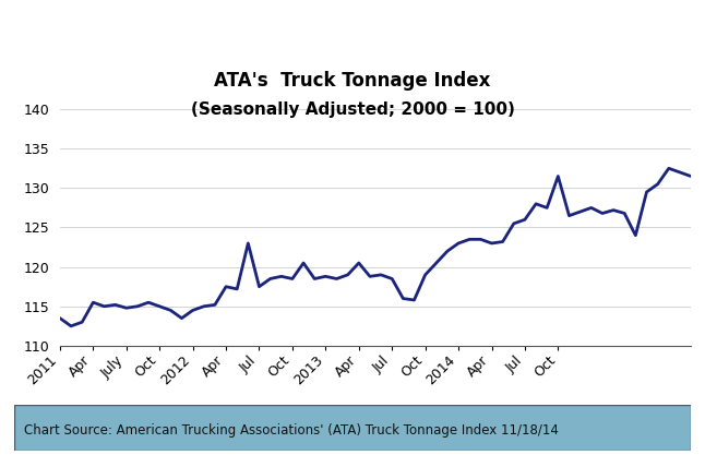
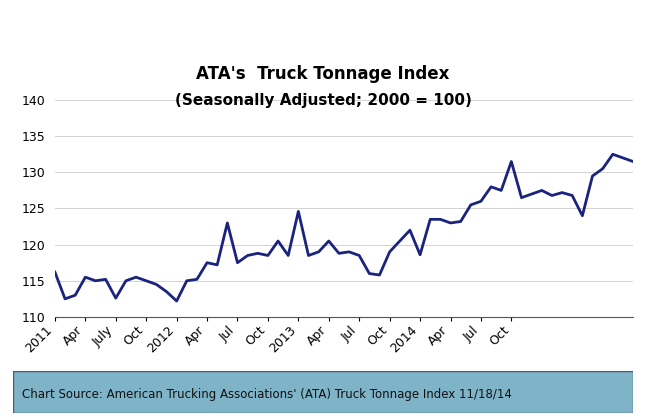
2011: 113.5 -> 116.2
July: 114.8 -> 112.6
2012: 114.5 -> 112.2
2013: 118.8 -> 124.6
2014: 123.0 -> 118.6
